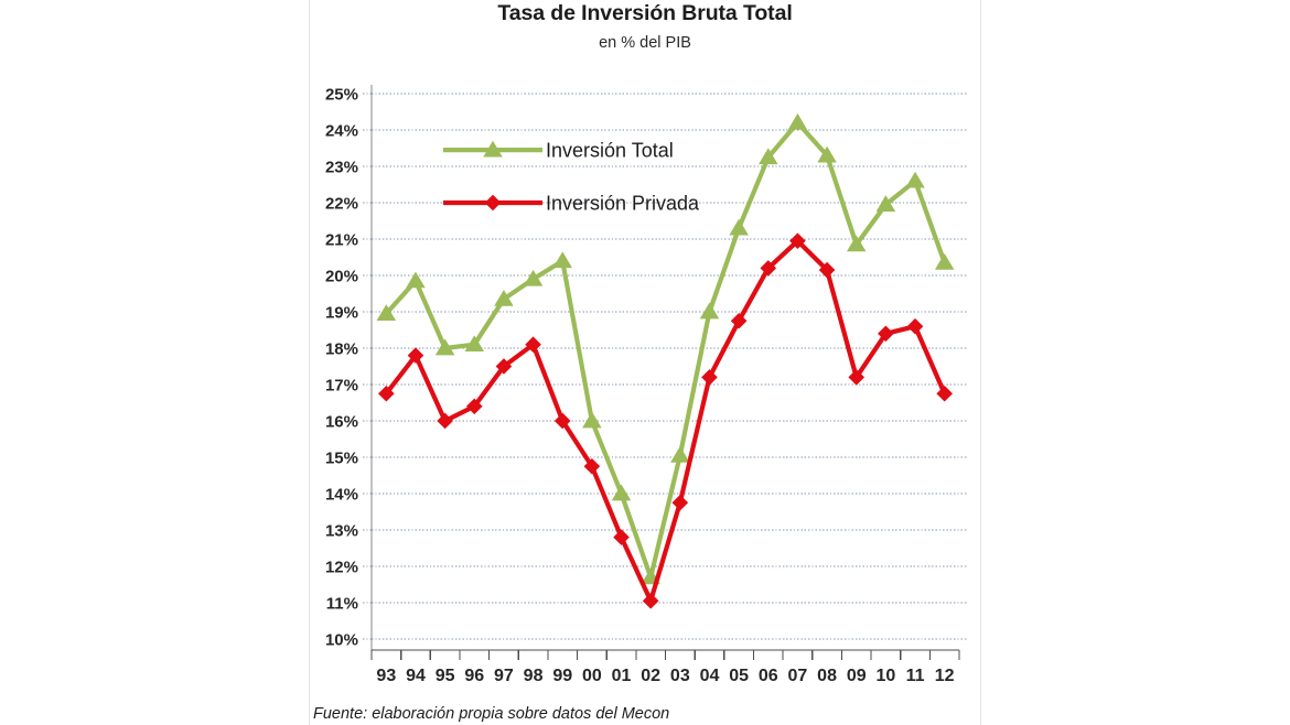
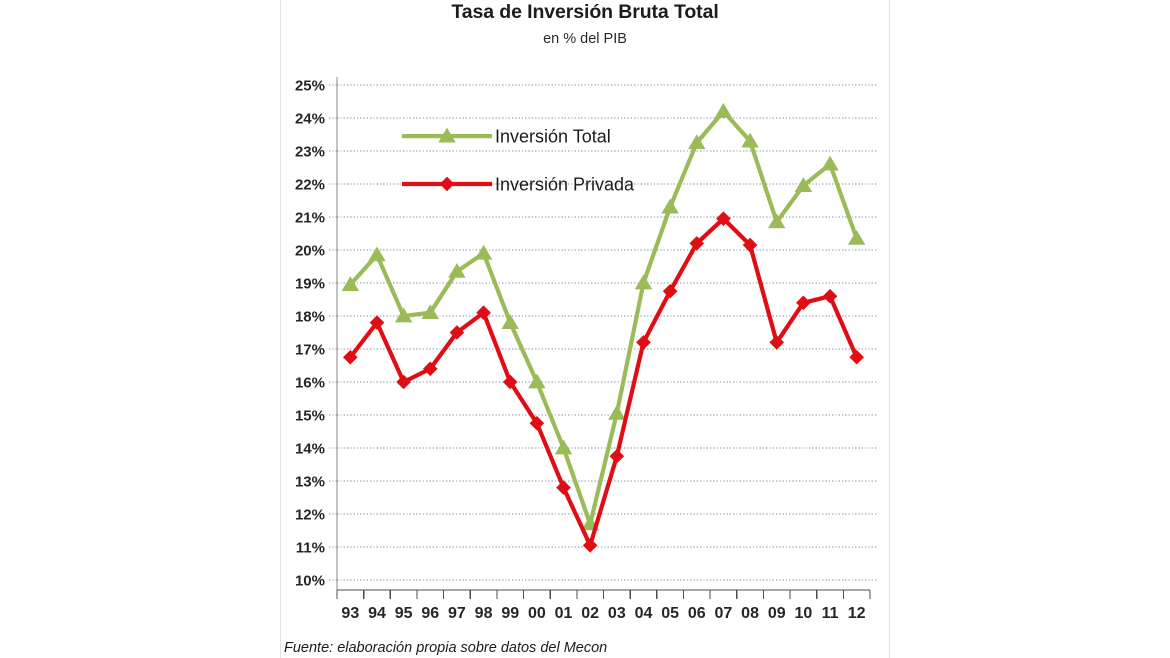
Inversión Total/99: 20.4% -> 17.8%
